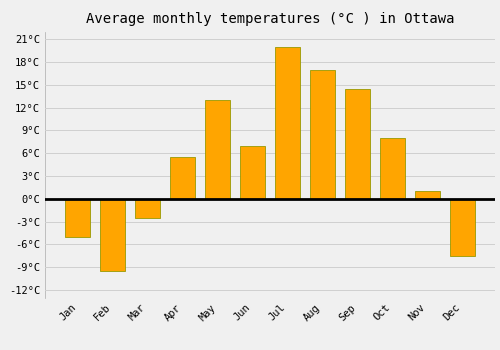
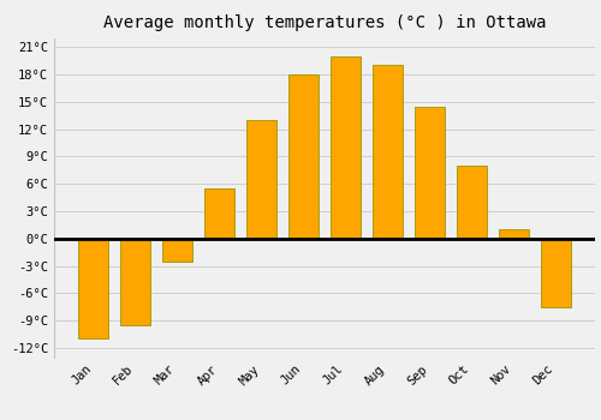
Jan: -5.0°C -> -11.0°C
Jun: 7.0°C -> 18.0°C
Aug: 17.0°C -> 19.0°C
